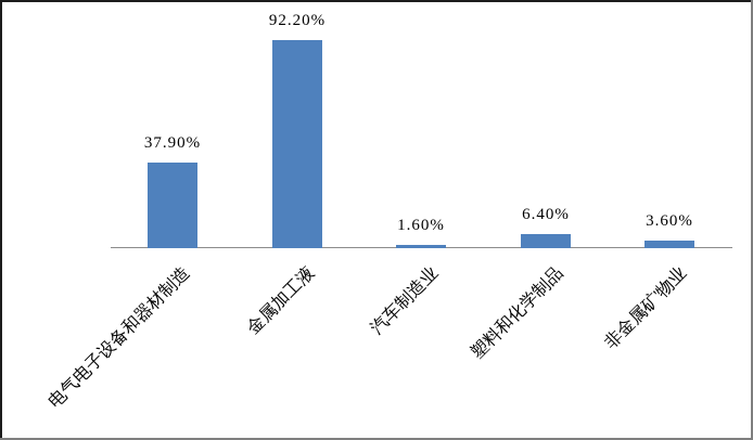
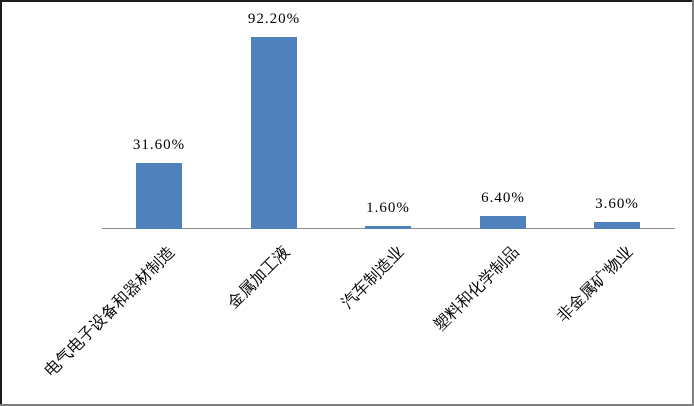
电气电子设备和器材制造: 37.90% -> 31.60%
